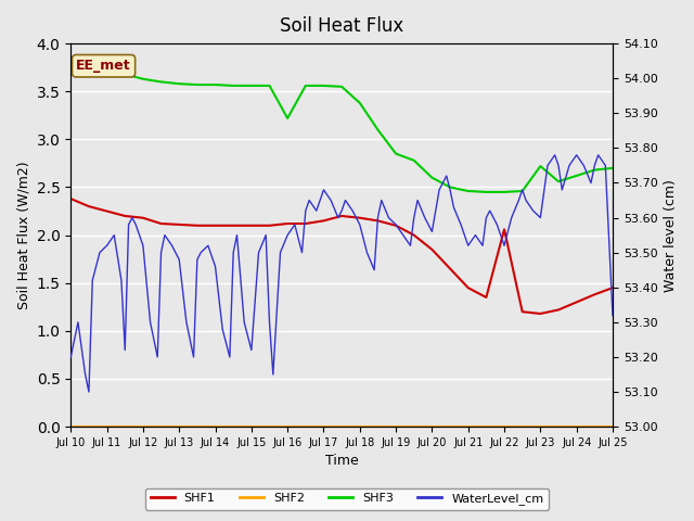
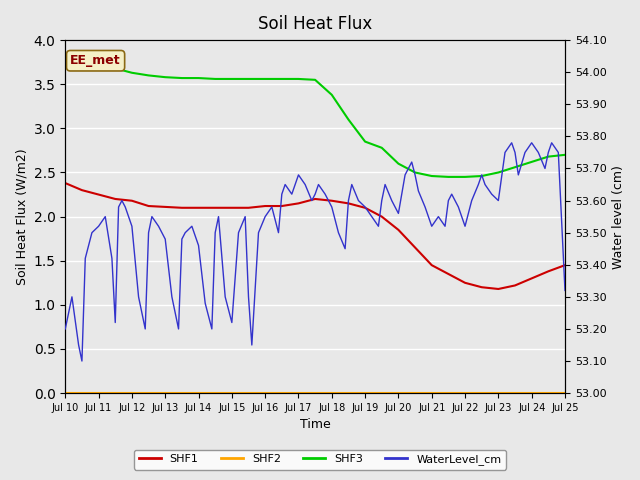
SHF3/Jul 16: 3.22 -> 3.56
SHF1/Jul 22: 2.06 -> 1.25
SHF3/Jul 23: 2.72 -> 2.50
